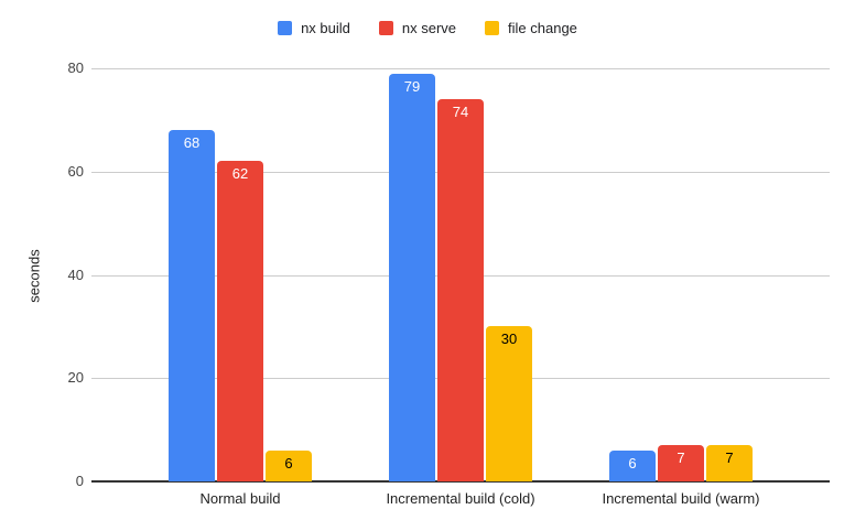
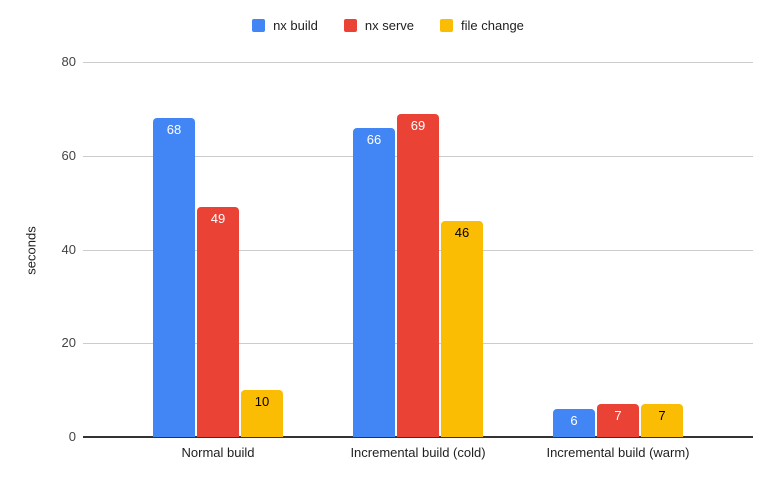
nx serve/Normal build: 62 -> 49
file change/Normal build: 6 -> 10
nx build/Incremental build (cold): 79 -> 66
nx serve/Incremental build (cold): 74 -> 69
file change/Incremental build (cold): 30 -> 46
